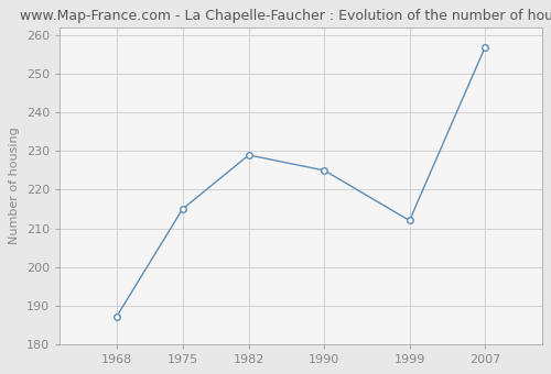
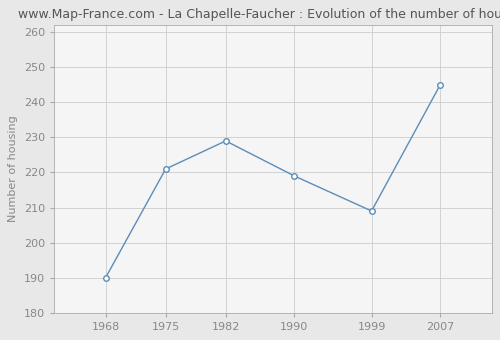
1968: 187 -> 190
1975: 215 -> 221
1990: 225 -> 219
1999: 212 -> 209
2007: 257 -> 245
